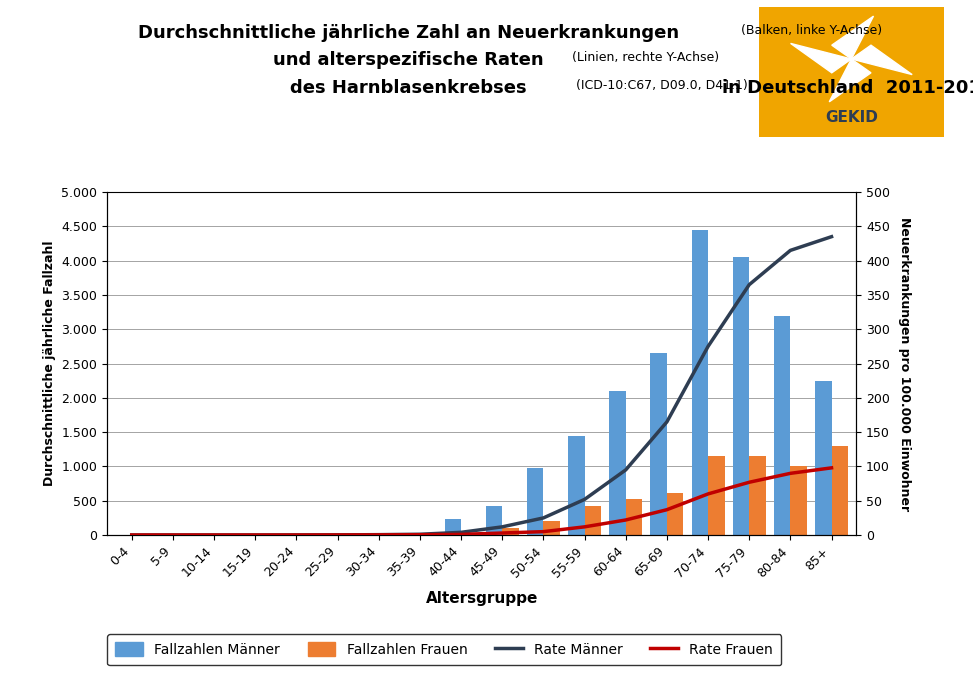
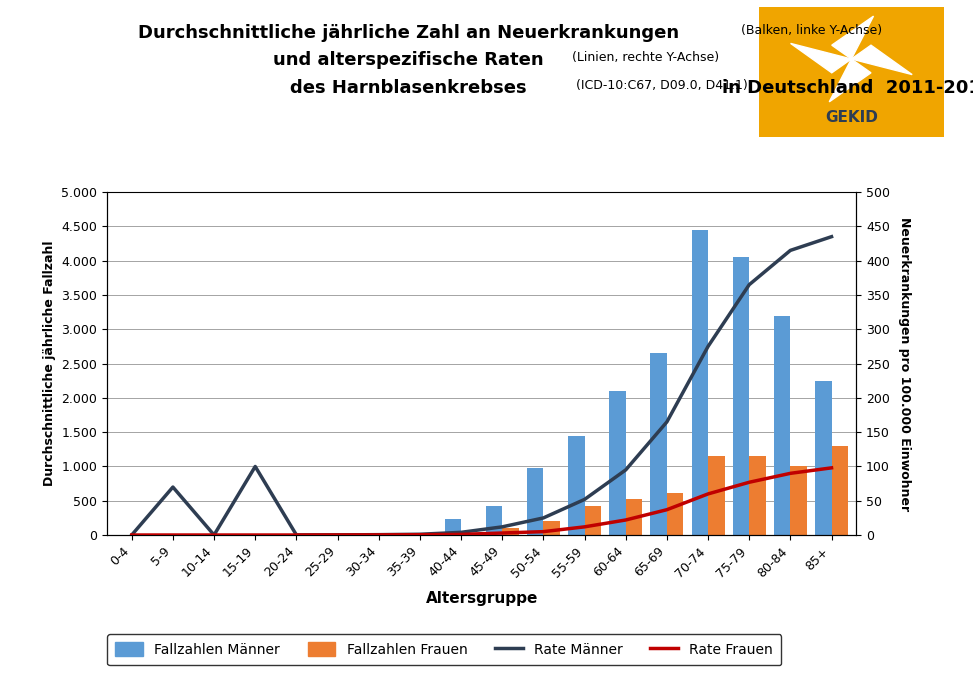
Rate Männer/5-9: 0 -> 70
Rate Männer/15-19: 0 -> 100
